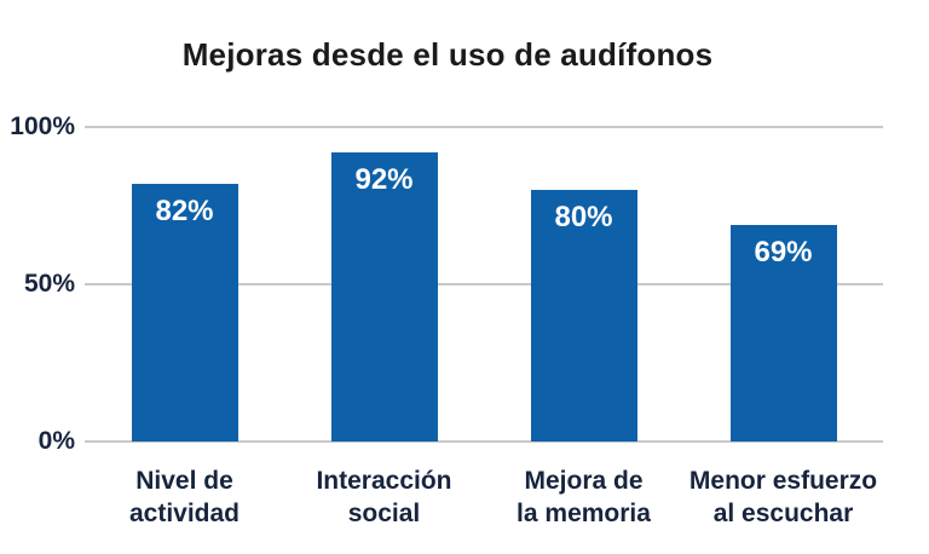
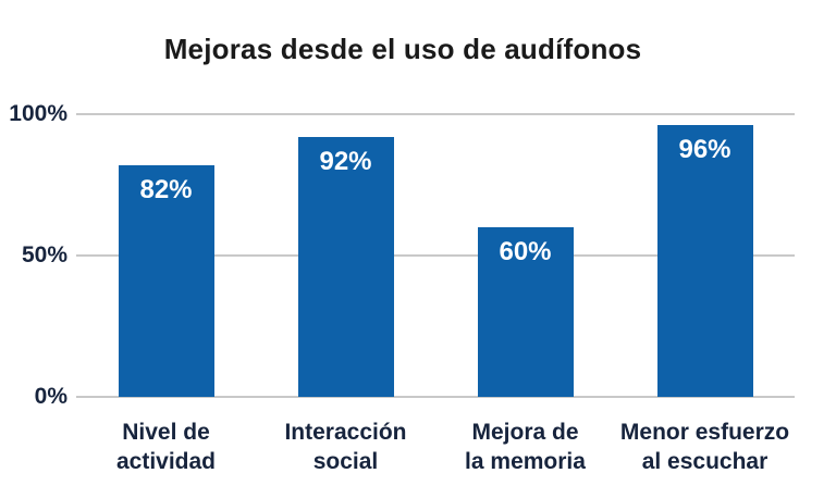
Mejora de la memoria: 80% -> 60%
Menor esfuerzo al escuchar: 69% -> 96%
